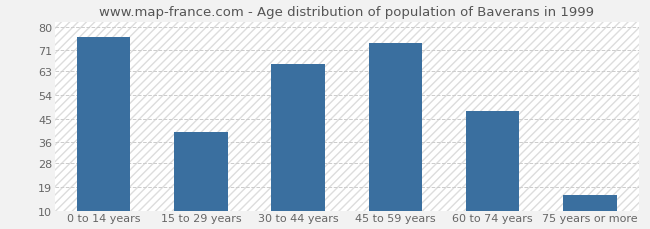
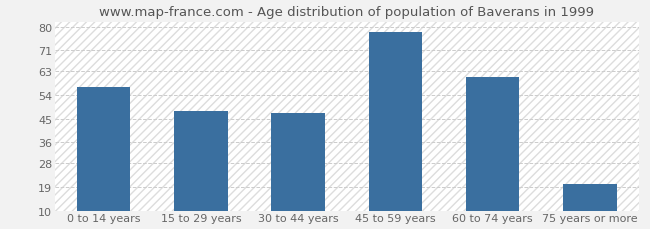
0 to 14 years: 76 -> 57
15 to 29 years: 40 -> 48
30 to 44 years: 66 -> 47
45 to 59 years: 74 -> 78
60 to 74 years: 48 -> 61
75 years or more: 16 -> 20
